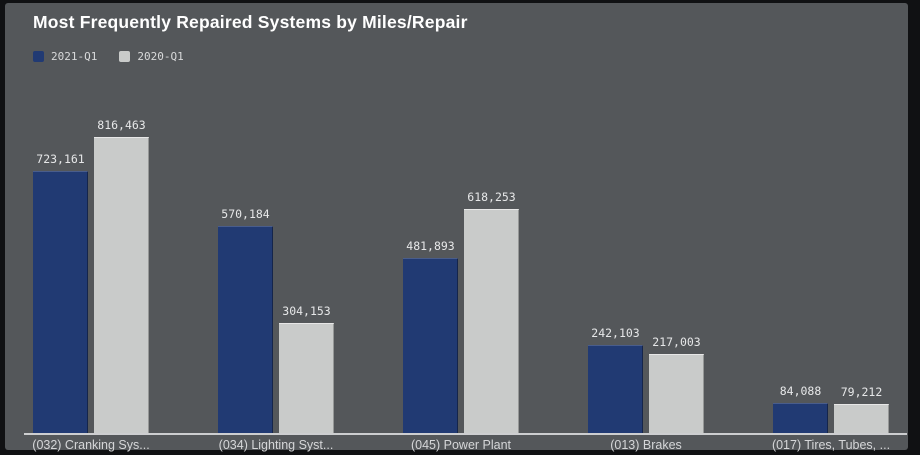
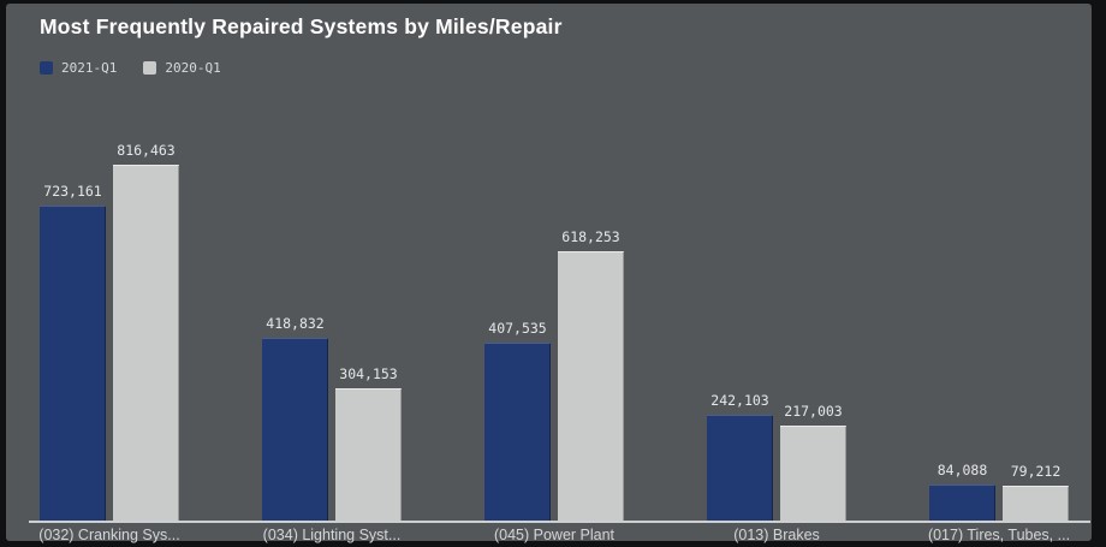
2021-Q1/(034) Lighting Syst...: 570,184 -> 418,832
2021-Q1/(045) Power Plant: 481,893 -> 407,535
